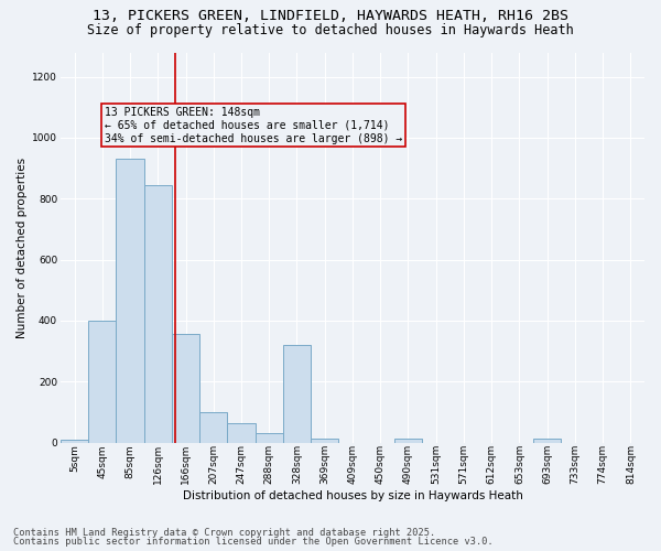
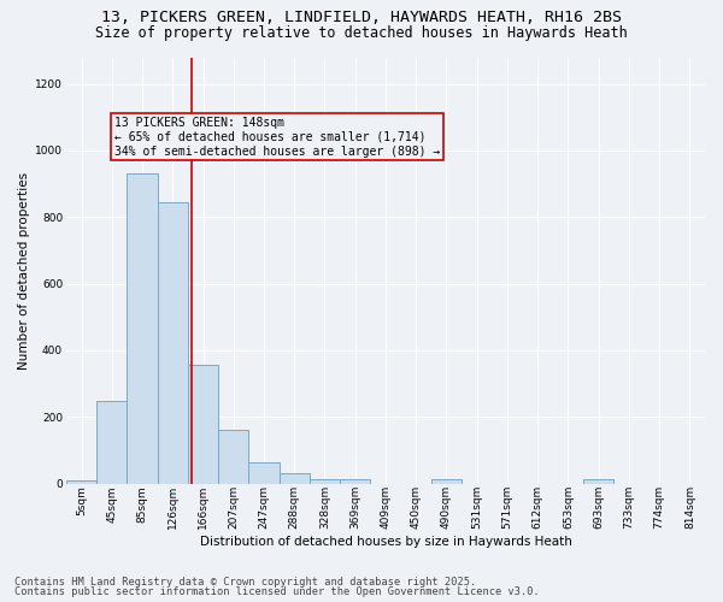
45sqm: 400 -> 248
207sqm: 100 -> 160
328sqm: 320 -> 15
